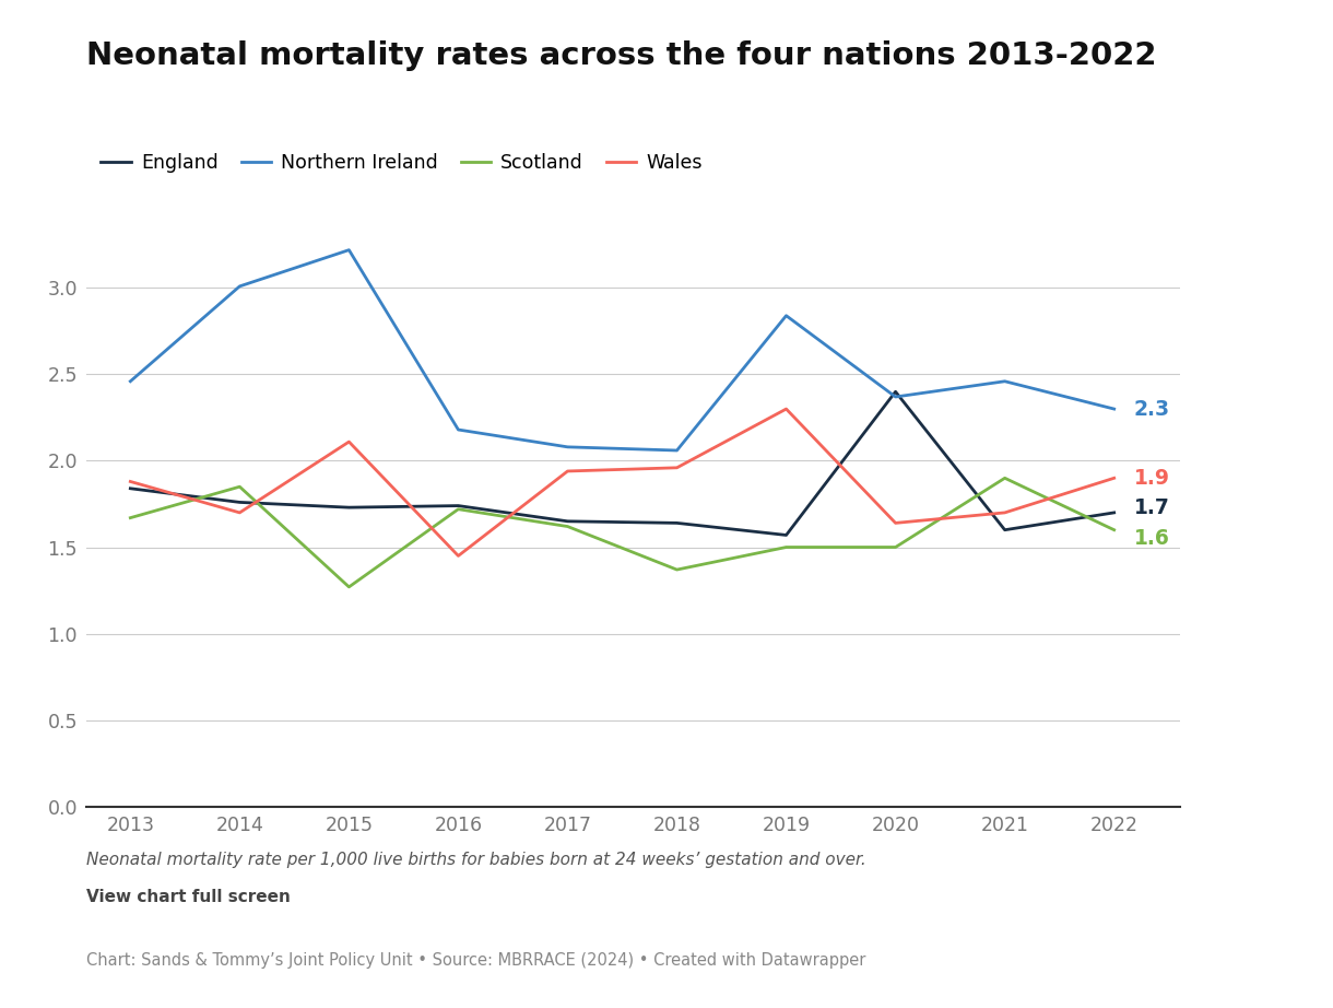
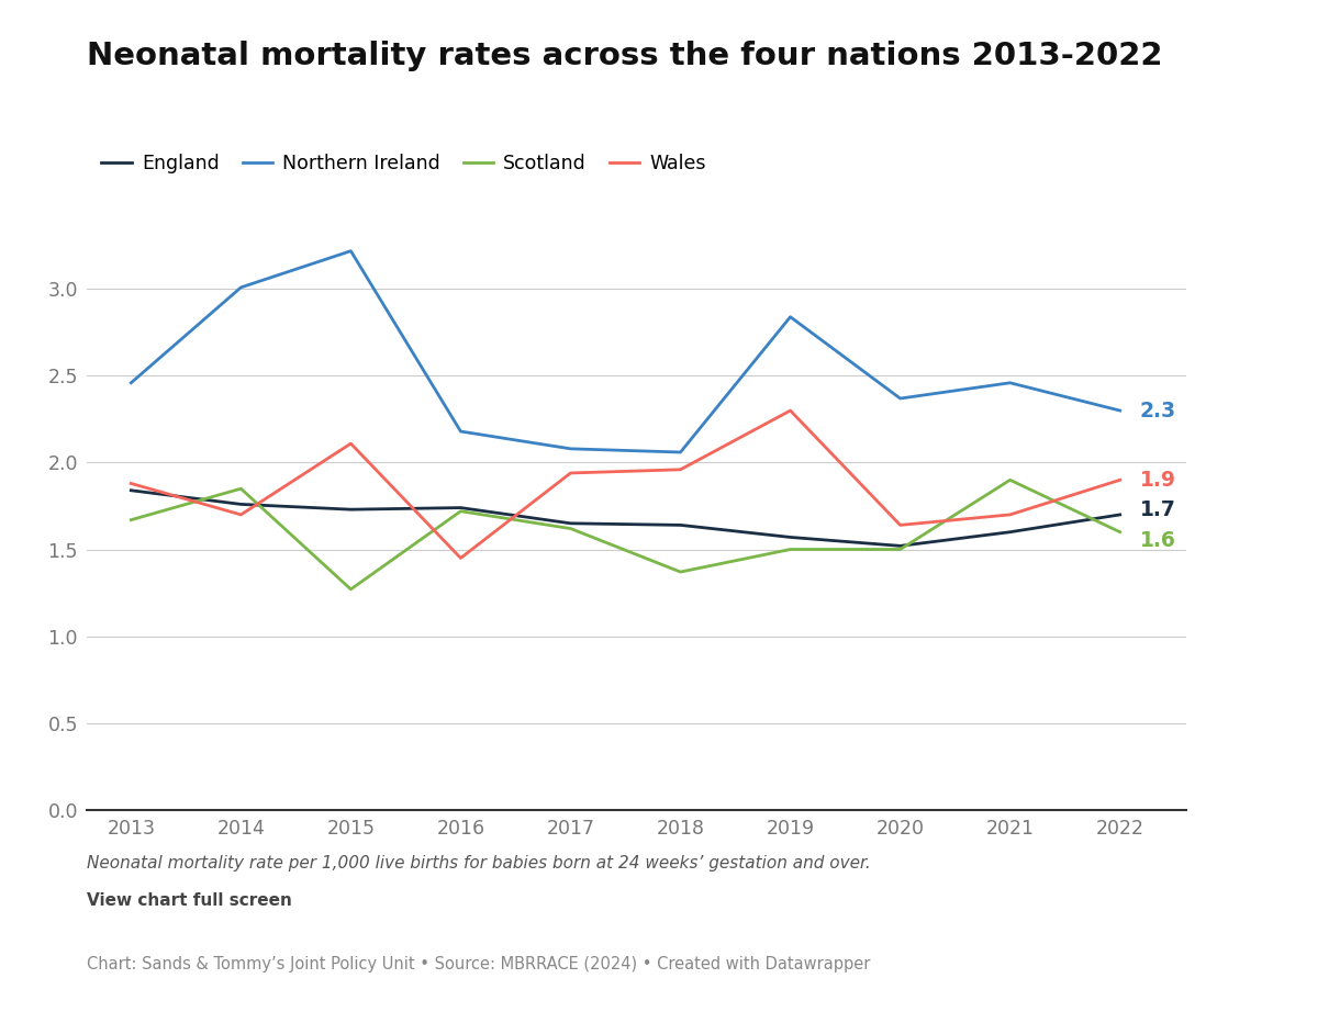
England/2020: 2.40 -> 1.52
